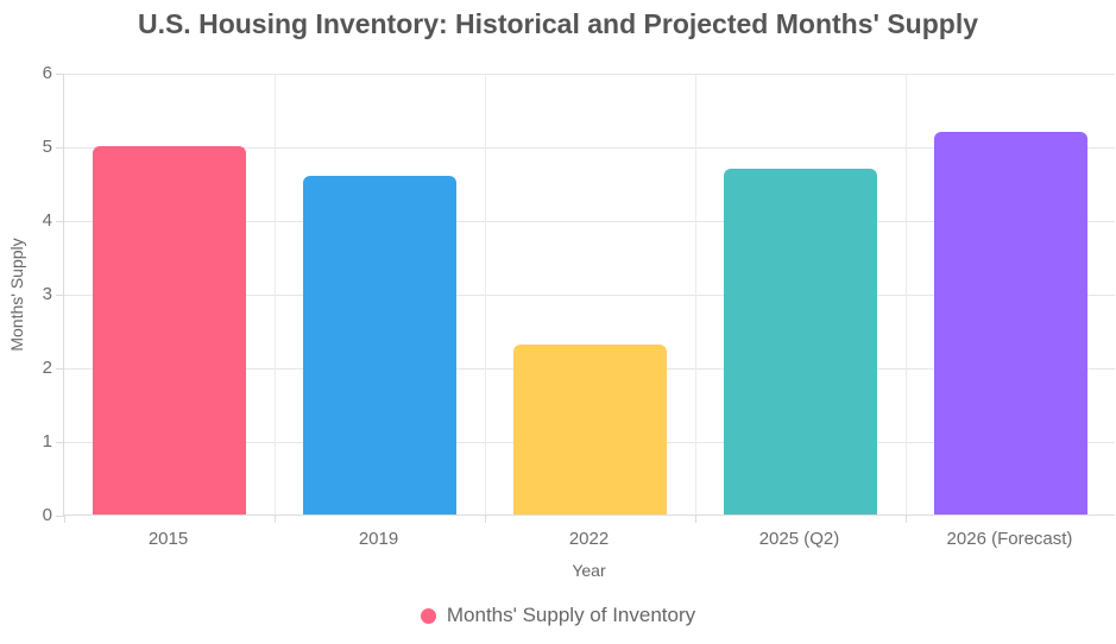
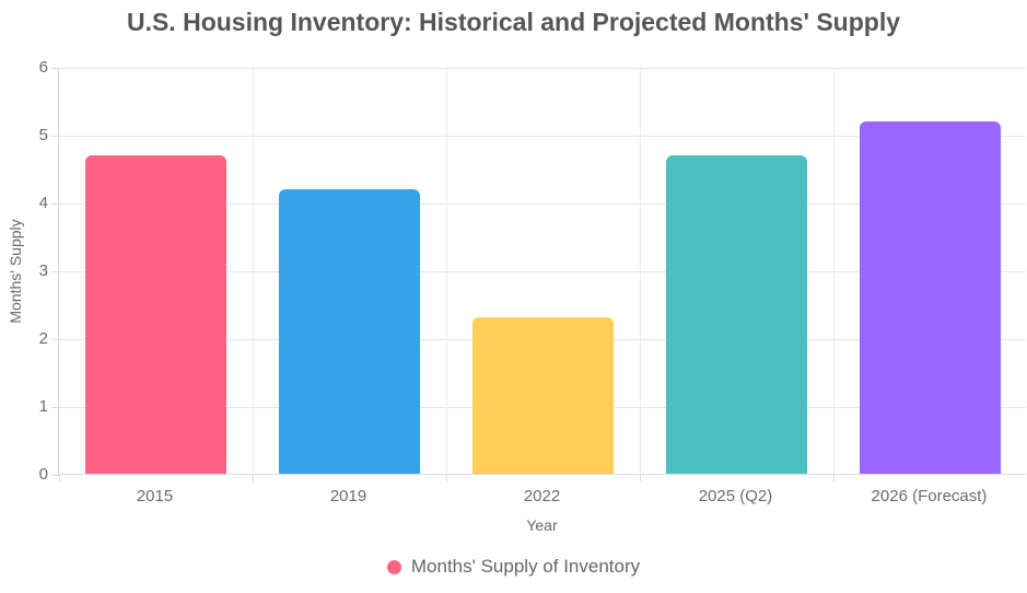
2015: 5.0 -> 4.7
2019: 4.6 -> 4.2
